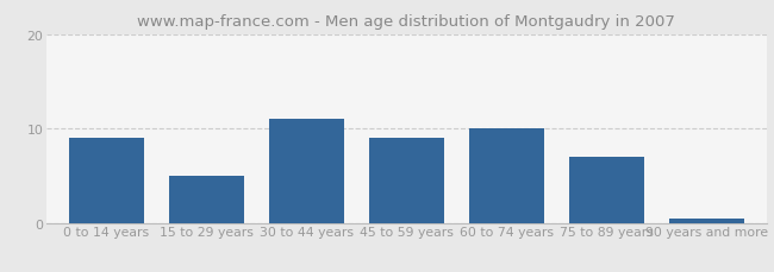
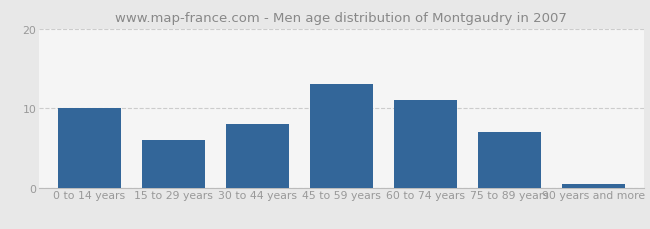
0 to 14 years: 9.0 -> 10.0
15 to 29 years: 5.0 -> 6.0
30 to 44 years: 11.0 -> 8.0
45 to 59 years: 9.0 -> 13.0
60 to 74 years: 10.0 -> 11.0
